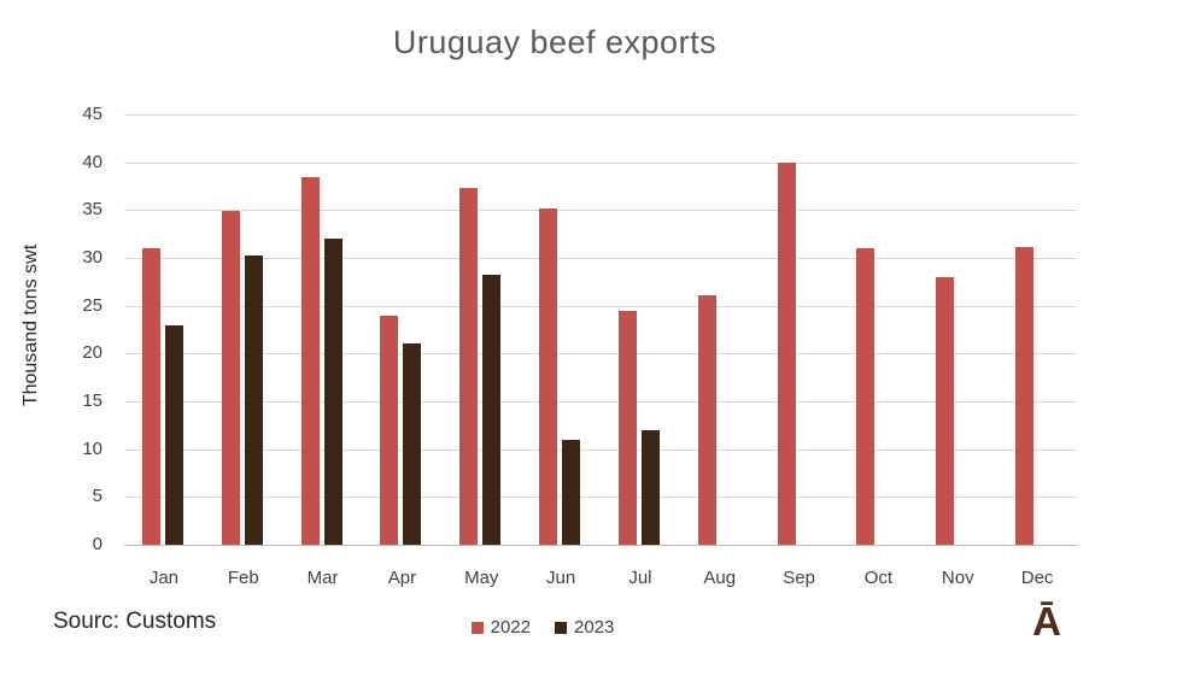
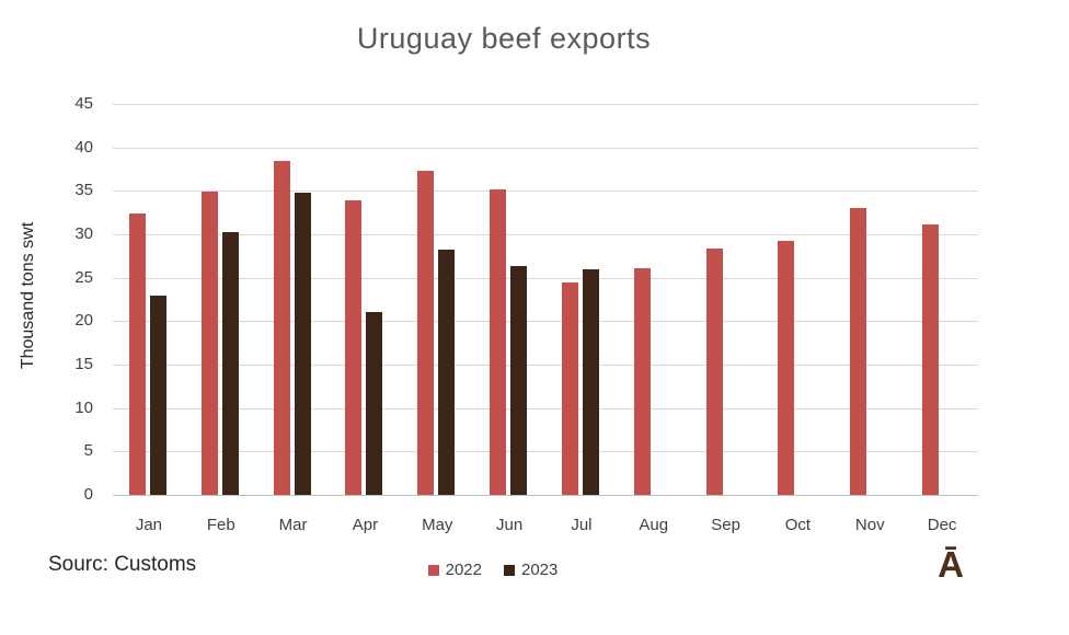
2022/Jan: 31 -> 32
2023/Mar: 32 -> 35
2022/Apr: 24 -> 34
2023/Jun: 11 -> 26
2023/Jul: 12 -> 26
2022/Sep: 40 -> 28
2022/Oct: 31 -> 29
2022/Nov: 28 -> 33
